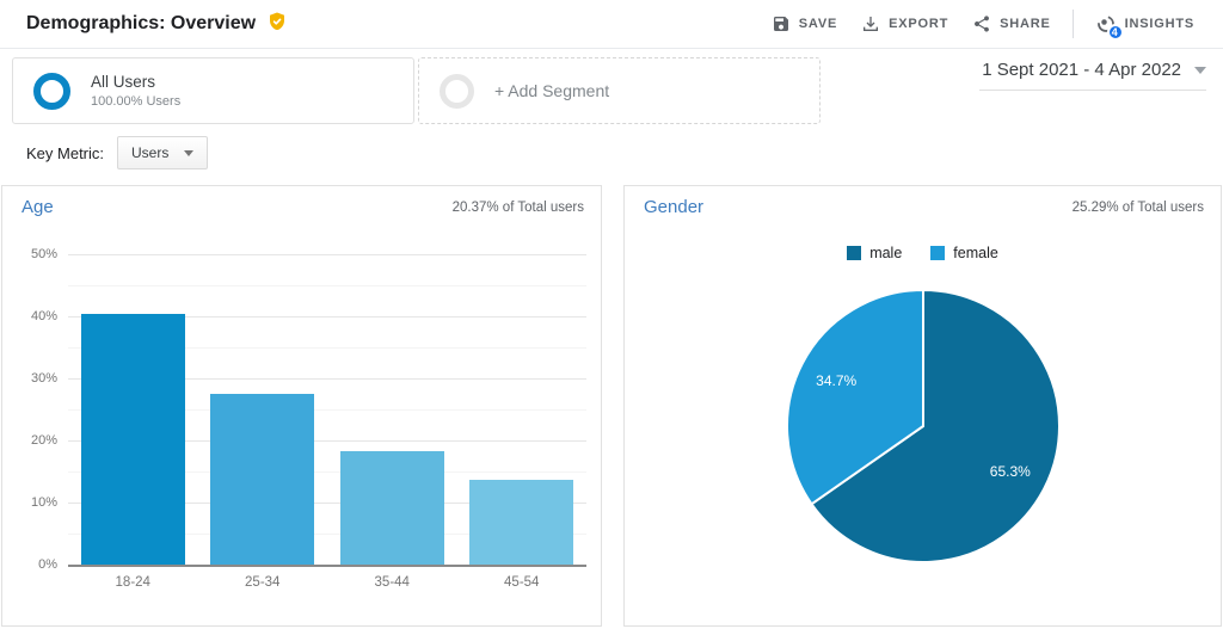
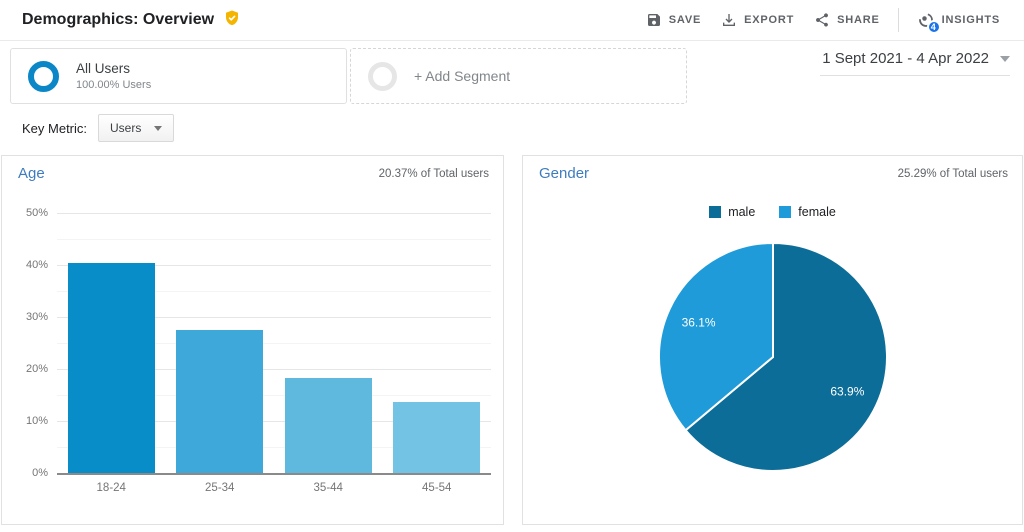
Gender/male: 65.3% -> 63.9%
Gender/female: 34.7% -> 36.1%
